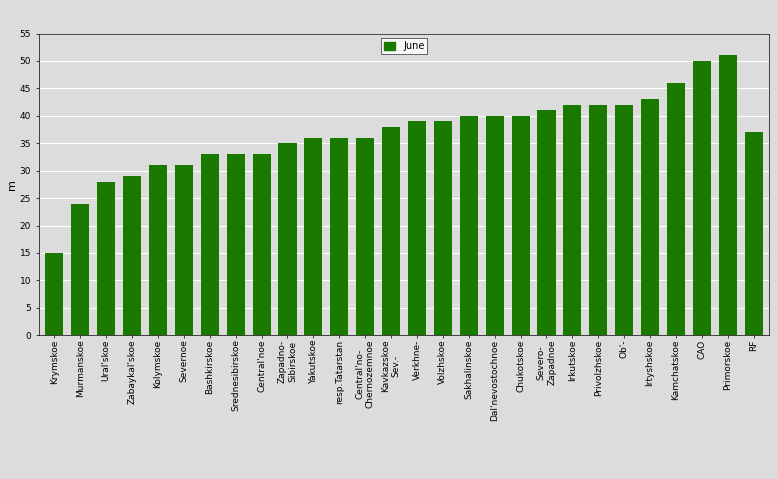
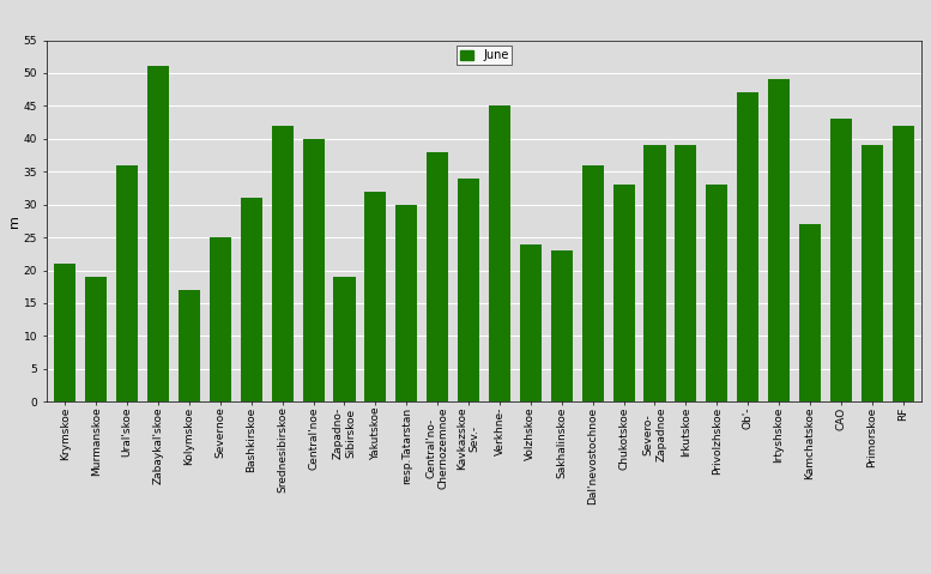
Krymskoe: 15 -> 21
Murmanskoe: 24 -> 19
Ural'skoe: 28 -> 36
Zabaykal'skoe: 29 -> 51
Kolymskoe: 31 -> 17
Severnoe: 31 -> 25
Bashkirskoe: 33 -> 31
Srednesibirskoe: 33 -> 42
Central'noe: 33 -> 40
Zapadno- Sibirskoe: 35 -> 19
Yakutskoe: 36 -> 32
resp.Tatarstan: 36 -> 30
Central'no- Chernozemnoe: 36 -> 38
Kavkazskoe Sev.-: 38 -> 34
Verkhne-: 39 -> 45
Volzhskoe: 39 -> 24
Sakhalinskoe: 40 -> 23
Dal'nevostochnoe: 40 -> 36
Chukotskoe: 40 -> 33
Severo- Zapadnoe: 41 -> 39
Irkutskoe: 42 -> 39
Privolzhskoe: 42 -> 33
Ob'-: 42 -> 47
Irtyshskoe: 43 -> 49
Kamchatskoe: 46 -> 27
CAO: 50 -> 43
Primorskoe: 51 -> 39
RF: 37 -> 42
